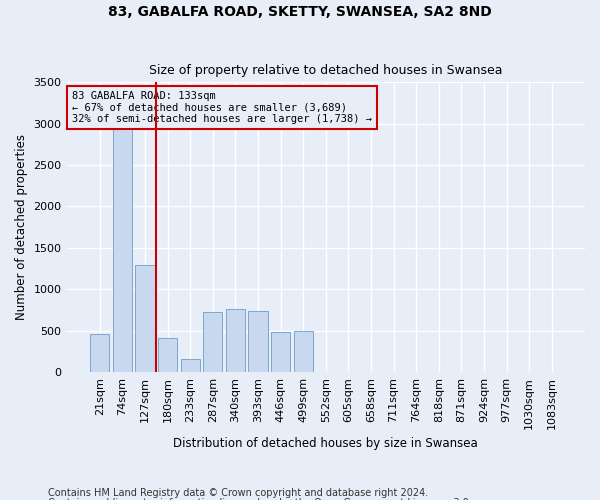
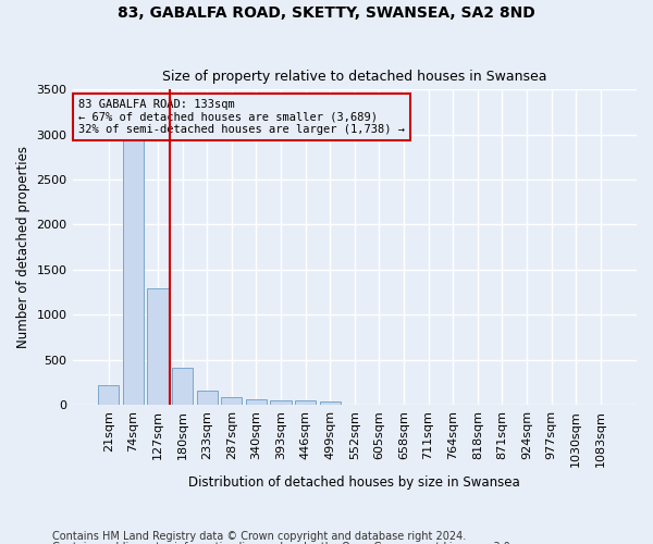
21sqm: 460 -> 220
287sqm: 720 -> 80
340sqm: 760 -> 60
393sqm: 740 -> 50
446sqm: 480 -> 40
499sqm: 500 -> 40
